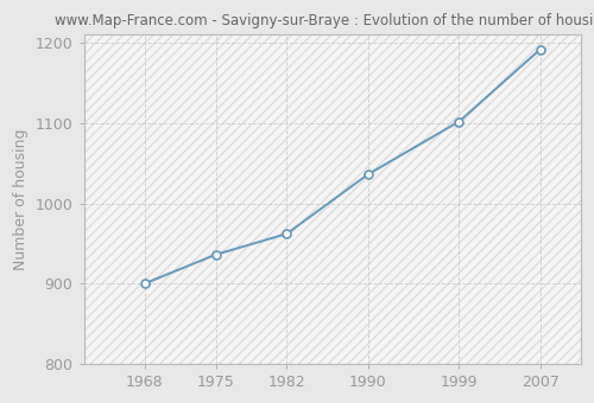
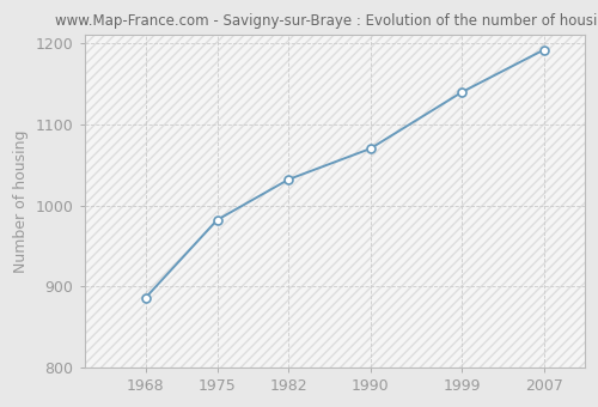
1968: 900 -> 886
1975: 936 -> 982
1982: 962 -> 1032
1990: 1036 -> 1070
1999: 1102 -> 1140
